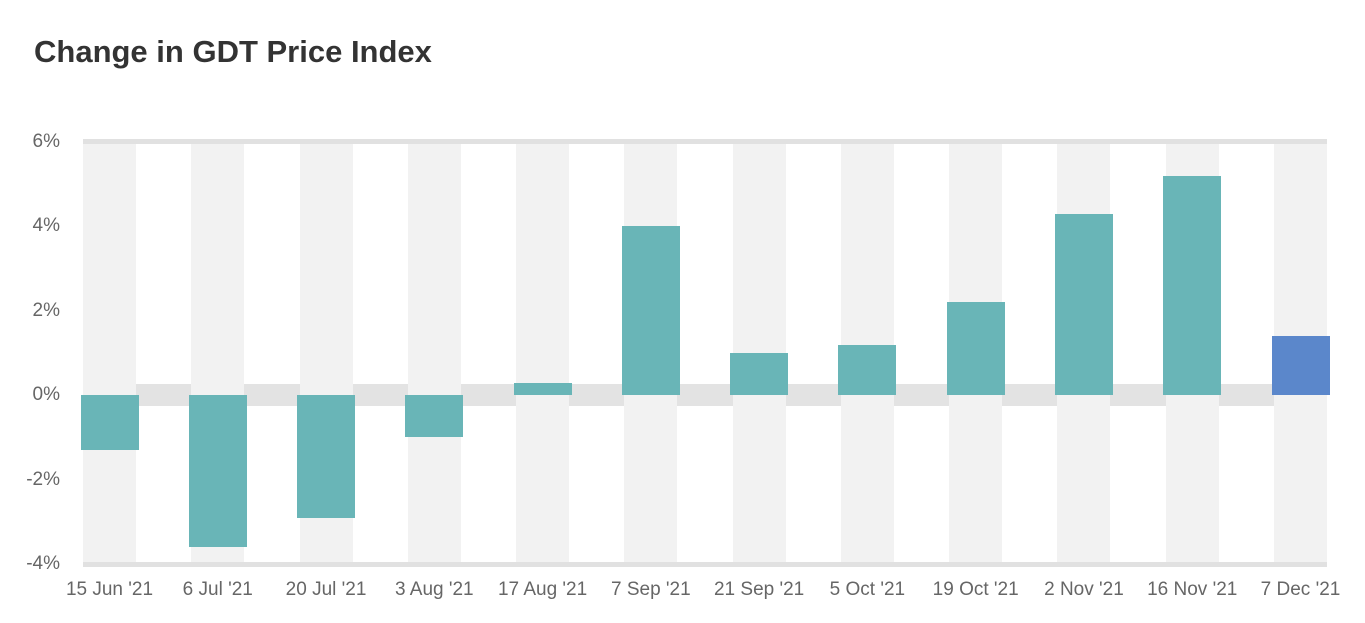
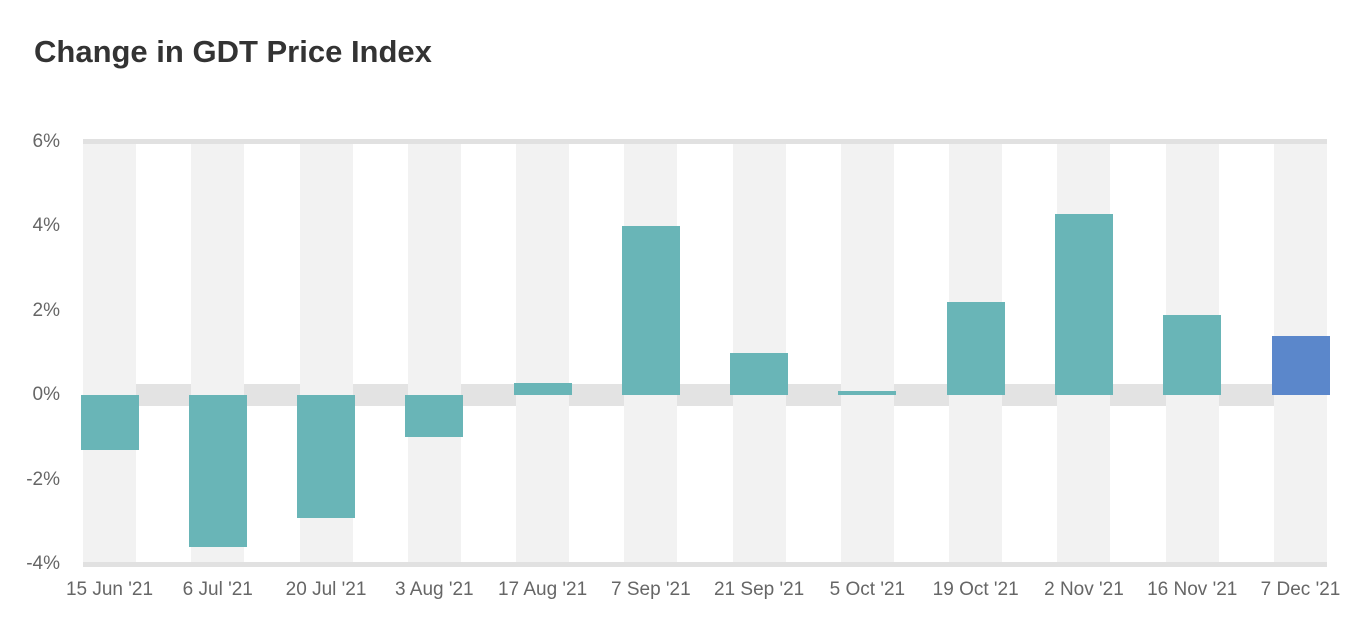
5 Oct '21: 1.2% -> 0.1%
16 Nov '21: 5.2% -> 1.9%
